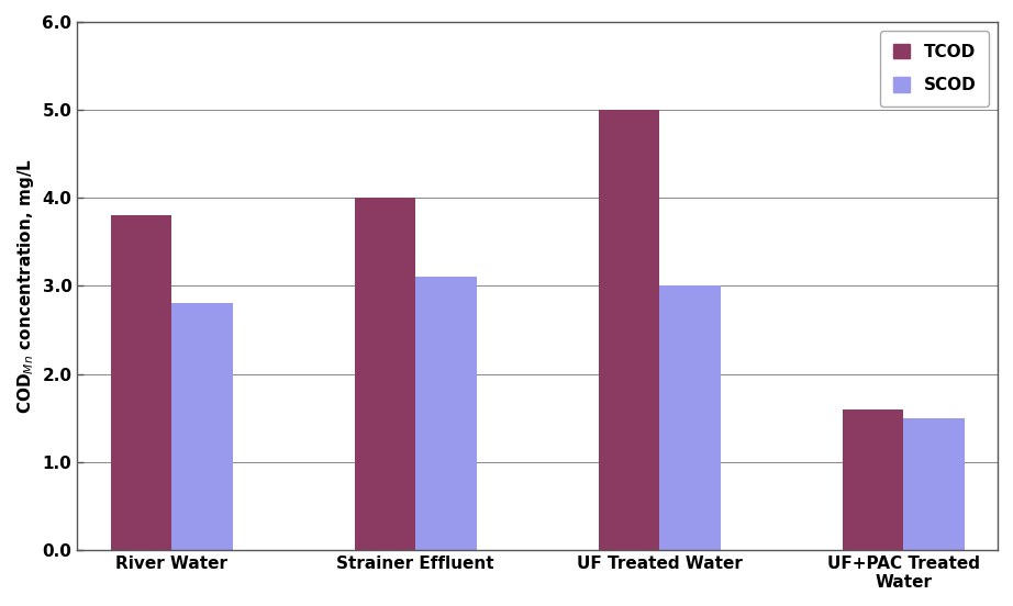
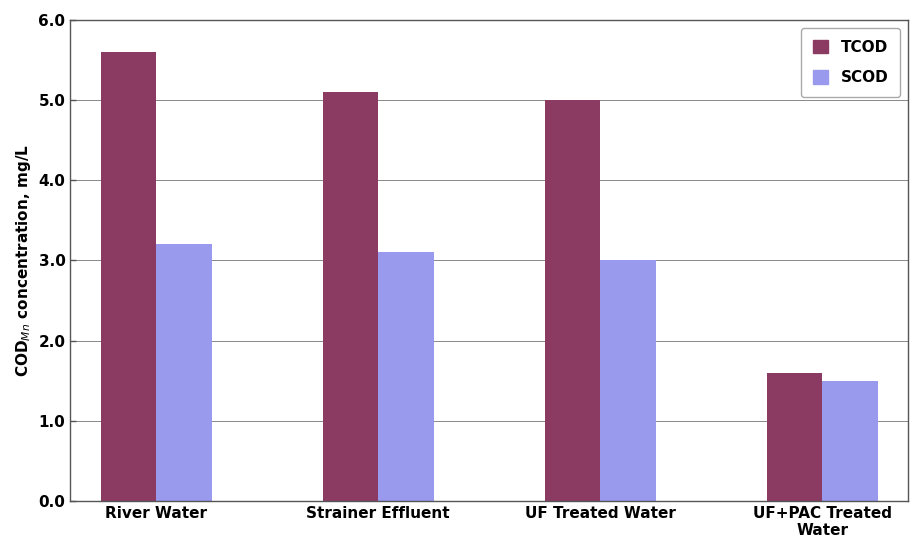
TCOD/River Water: 3.8 -> 5.6
SCOD/River Water: 2.8 -> 3.2
TCOD/Strainer Effluent: 4.0 -> 5.1
